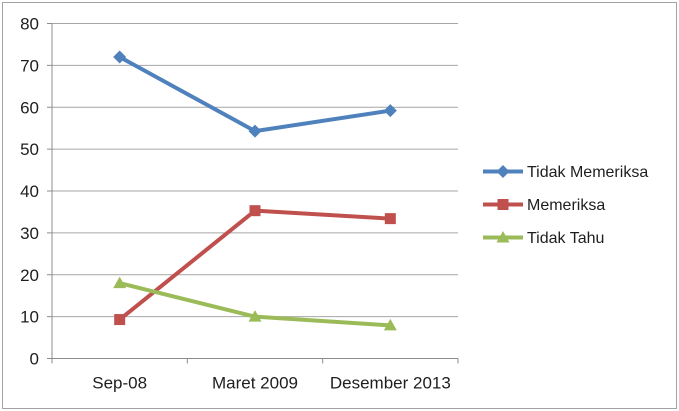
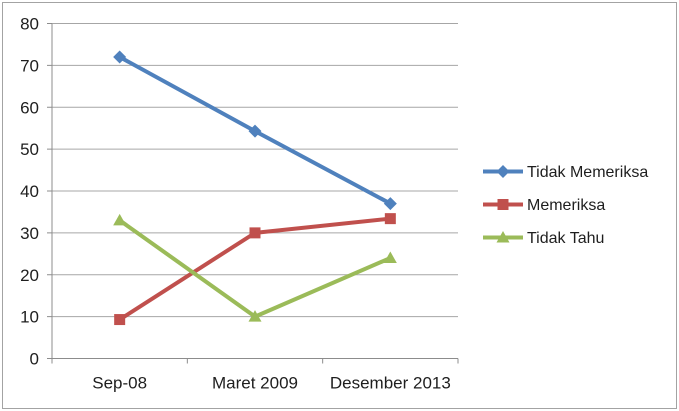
Tidak Tahu/Sep-08: 18 -> 33
Memeriksa/Maret 2009: 35 -> 30
Tidak Memeriksa/Desember 2013: 59 -> 37
Tidak Tahu/Desember 2013: 8 -> 24
